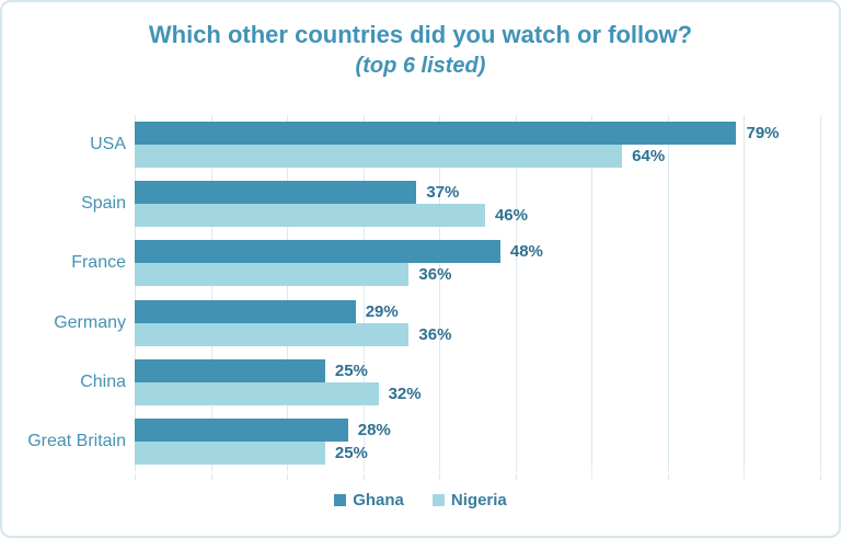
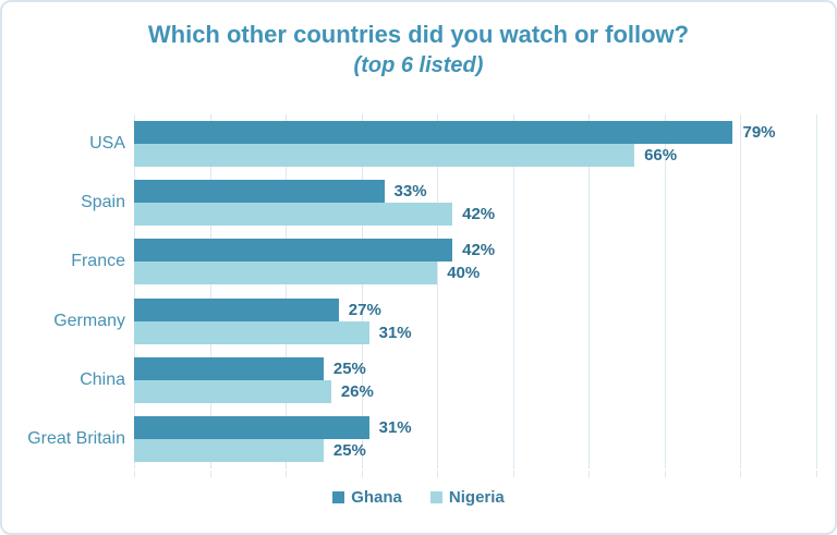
Nigeria/USA: 64% -> 66%
Ghana/Spain: 37% -> 33%
Nigeria/Spain: 46% -> 42%
Ghana/France: 48% -> 42%
Nigeria/France: 36% -> 40%
Ghana/Germany: 29% -> 27%
Nigeria/Germany: 36% -> 31%
Nigeria/China: 32% -> 26%
Ghana/Great Britain: 28% -> 31%
